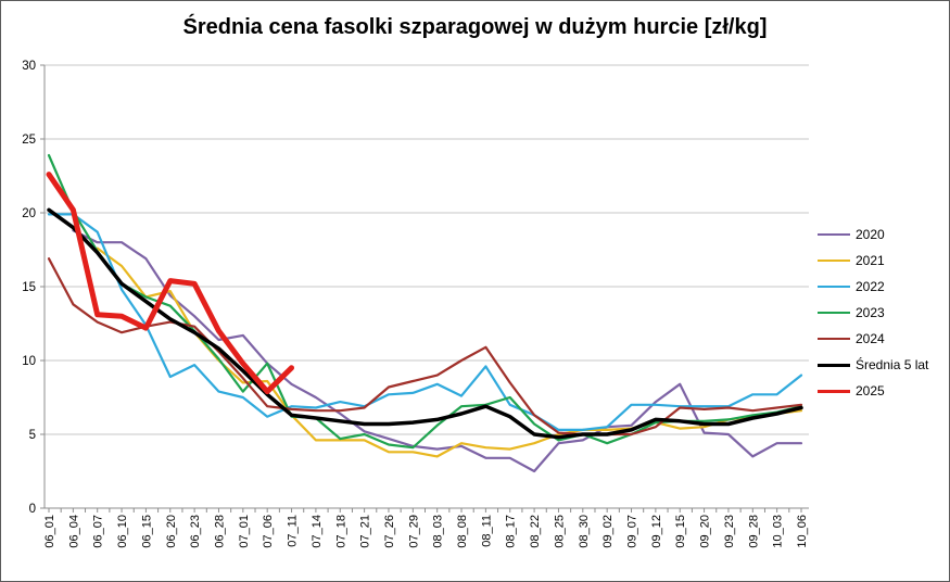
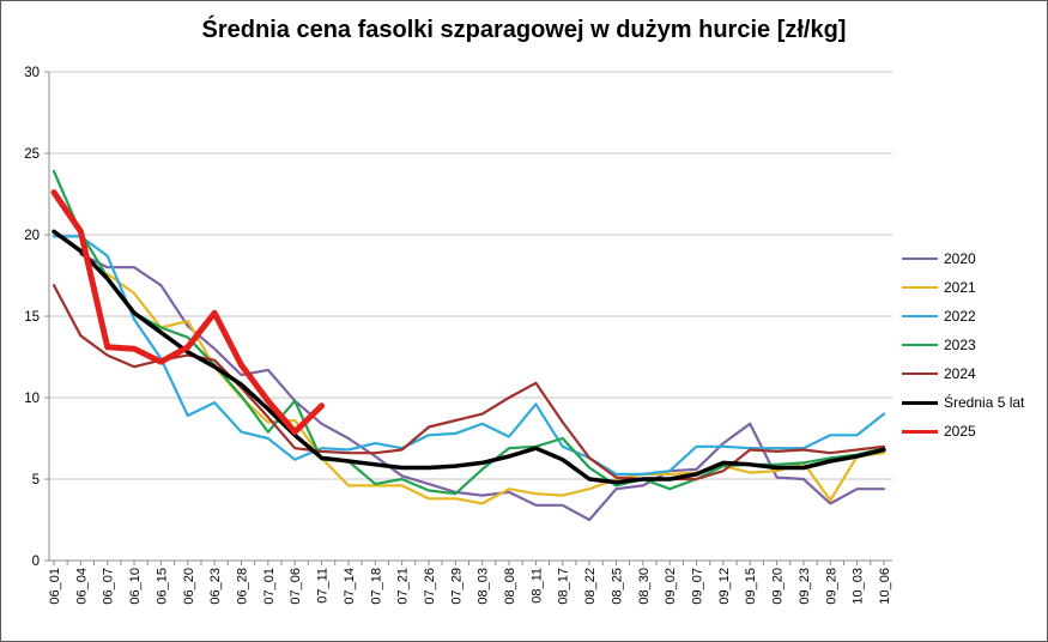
2025/06_20: 15.4 -> 13.1
2021/09_28: 6.2 -> 3.7
